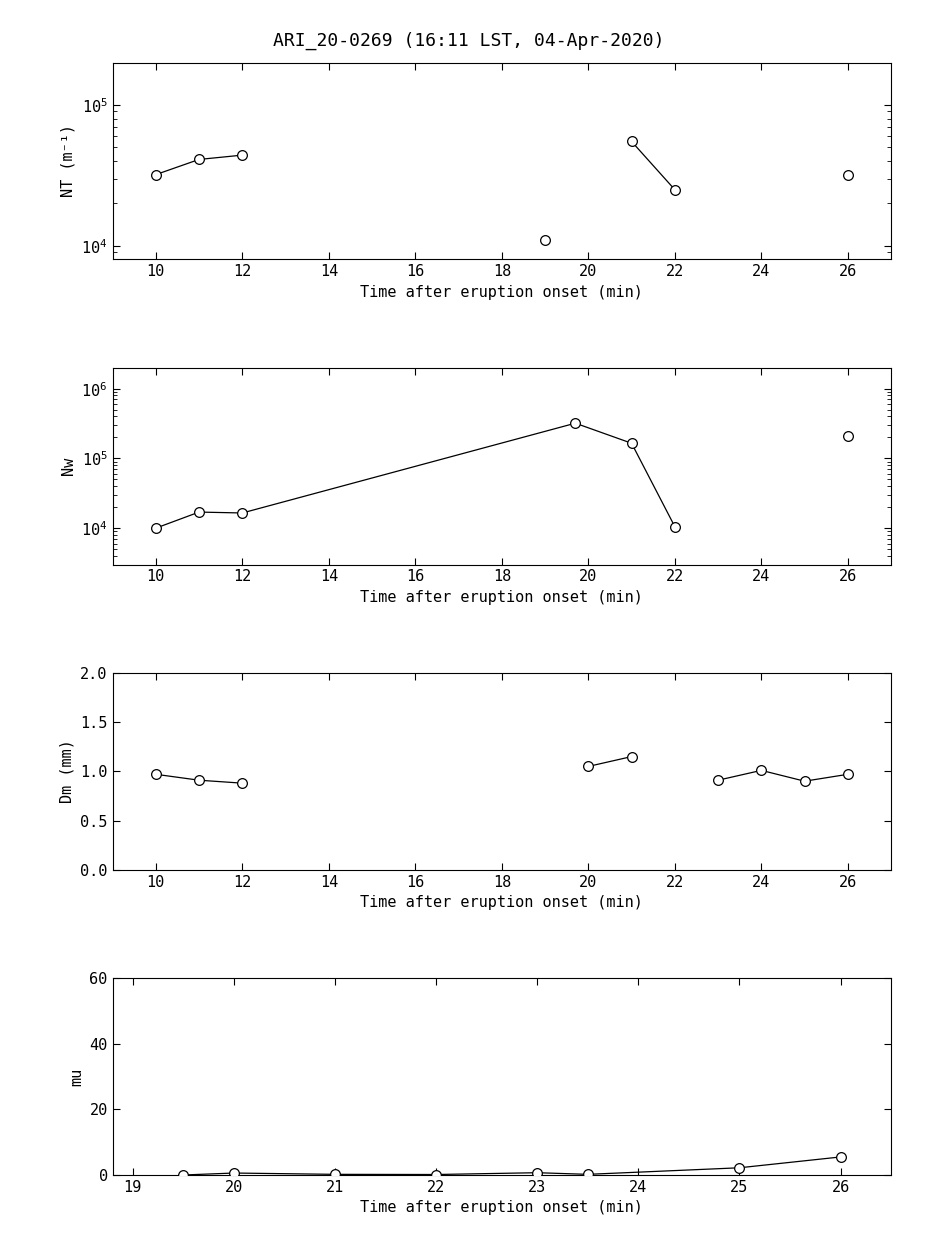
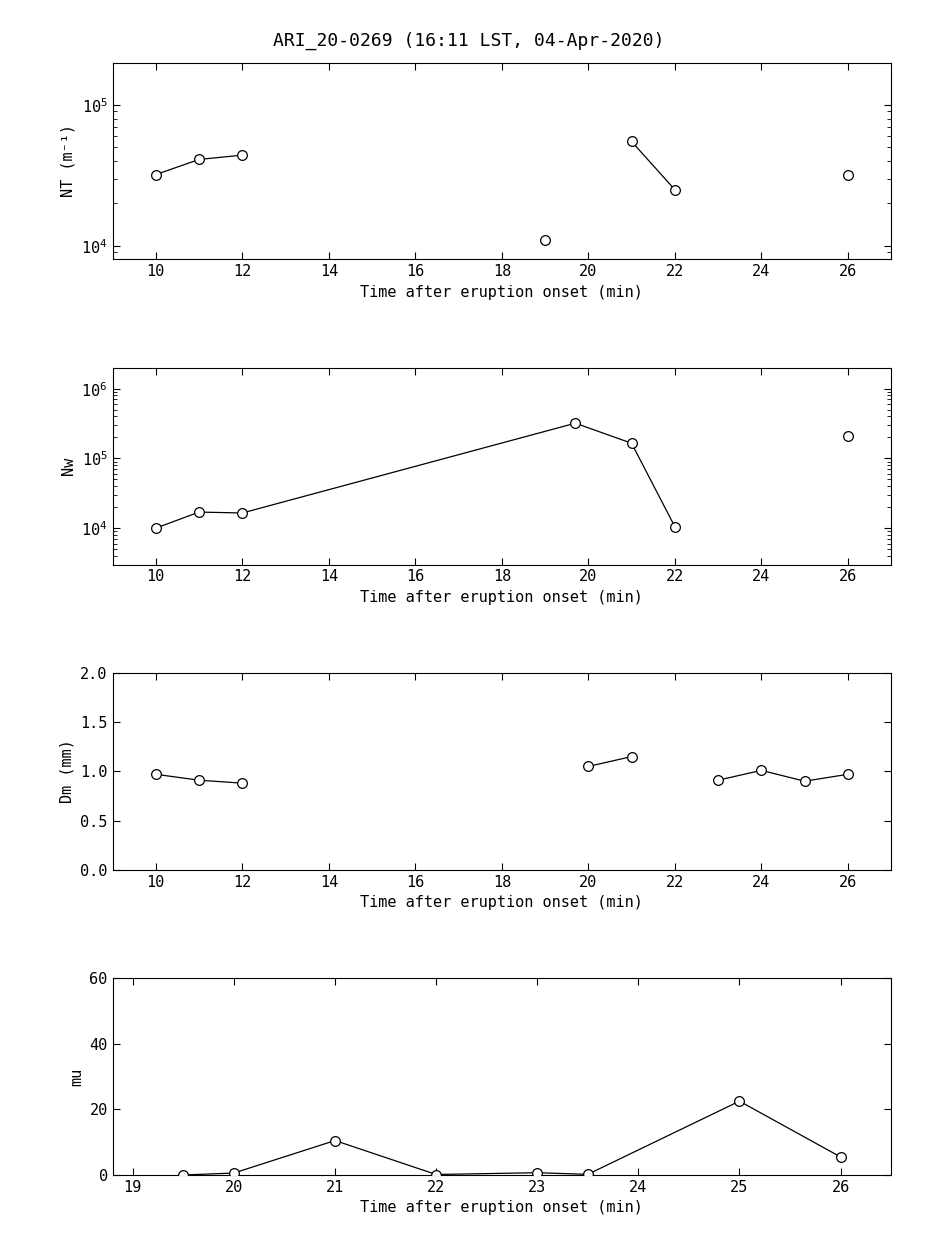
21: 0.2 -> 10.5
25: 2.2 -> 22.5
